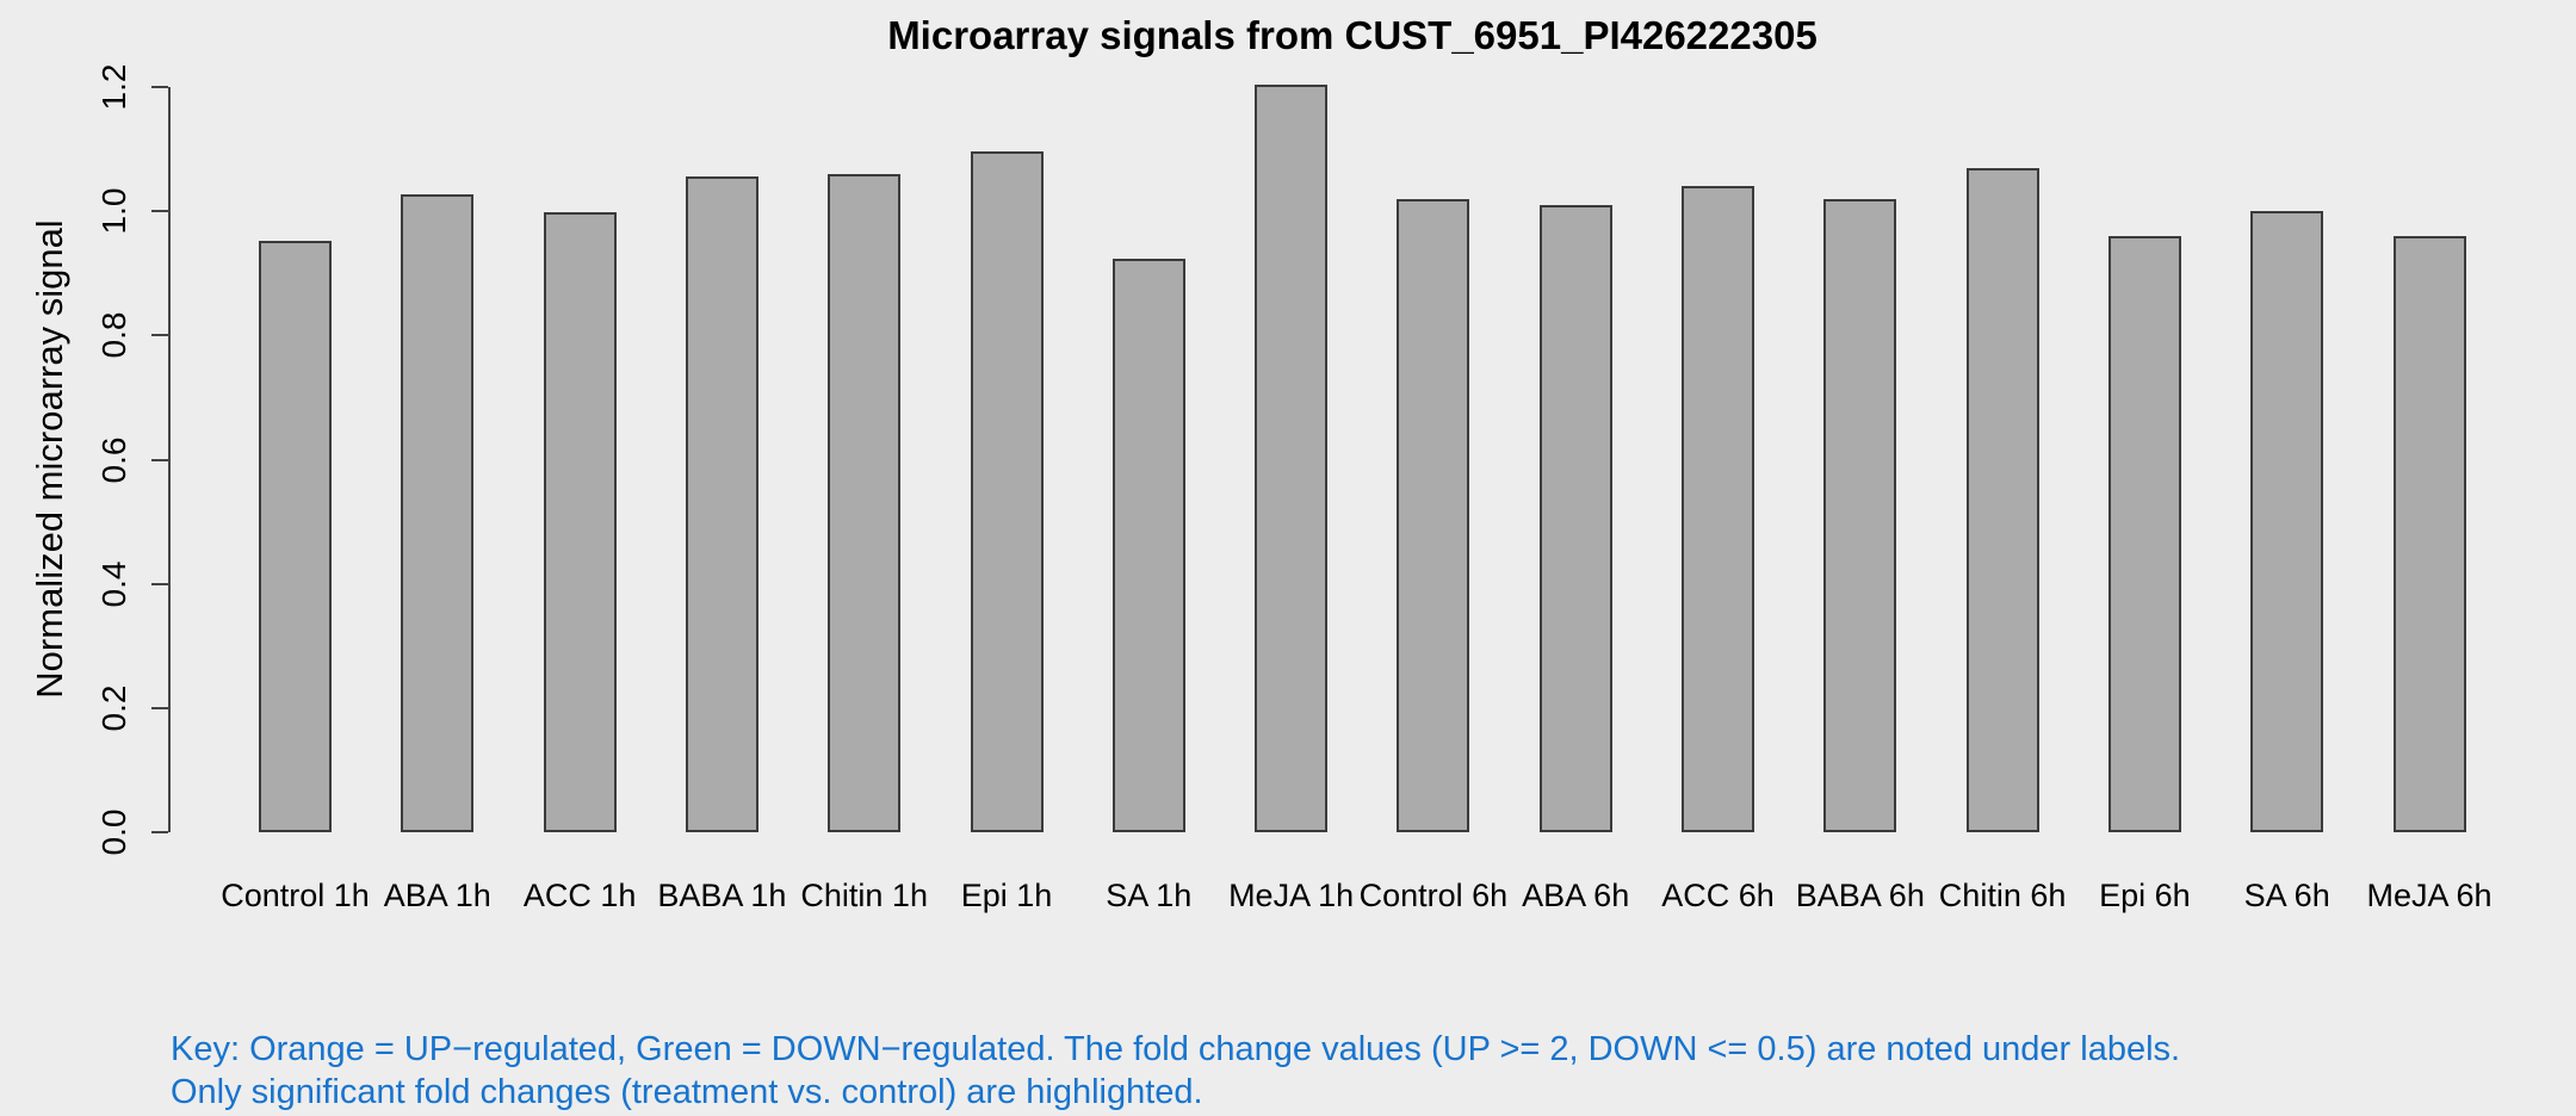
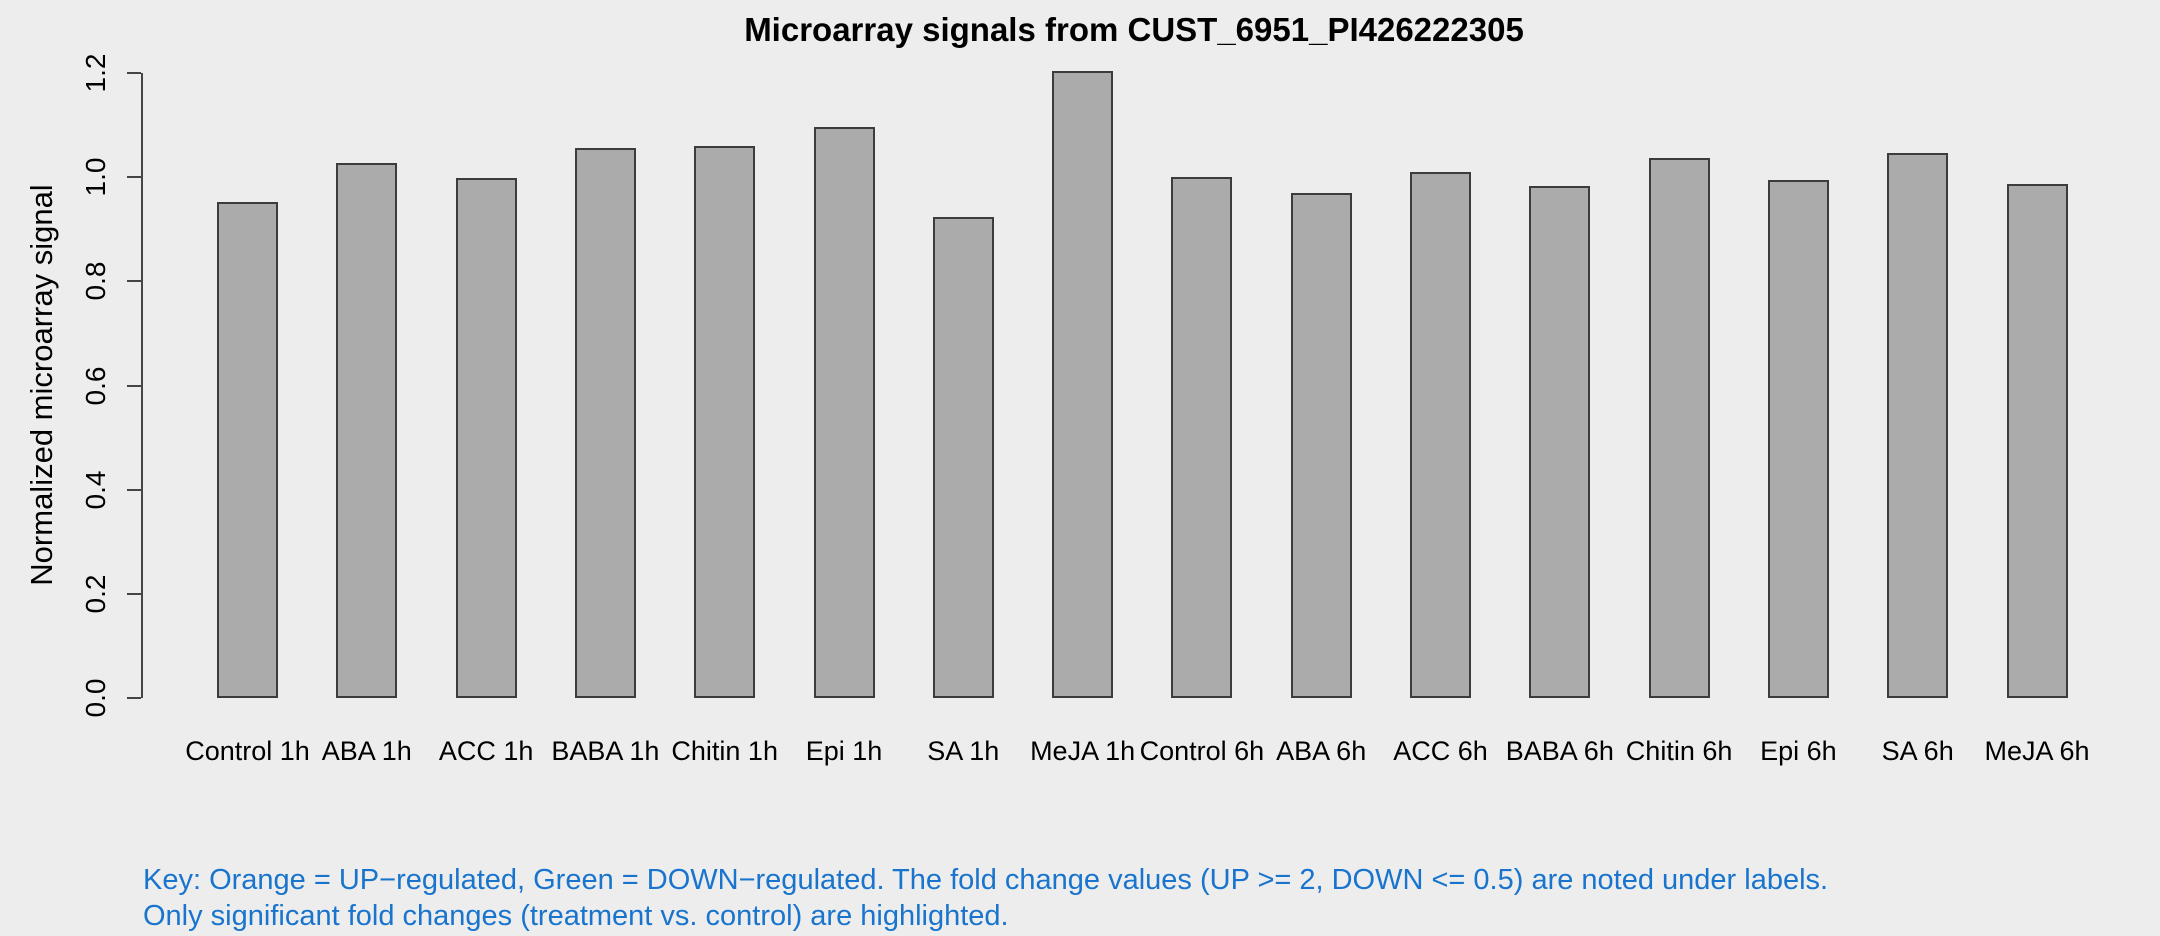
Control 6h: 1.02 -> 1.00
ABA 6h: 1.01 -> 0.97
ACC 6h: 1.04 -> 1.01
BABA 6h: 1.02 -> 0.98
Chitin 6h: 1.07 -> 1.04
Epi 6h: 0.96 -> 0.99
SA 6h: 1.00 -> 1.05
MeJA 6h: 0.96 -> 0.99
